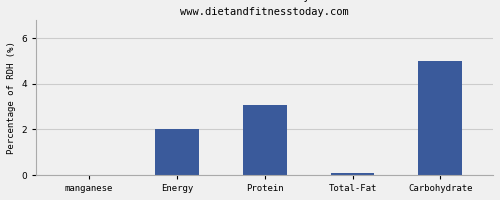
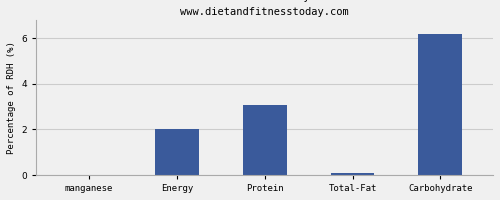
Carbohydrate: 5.00 -> 6.20
